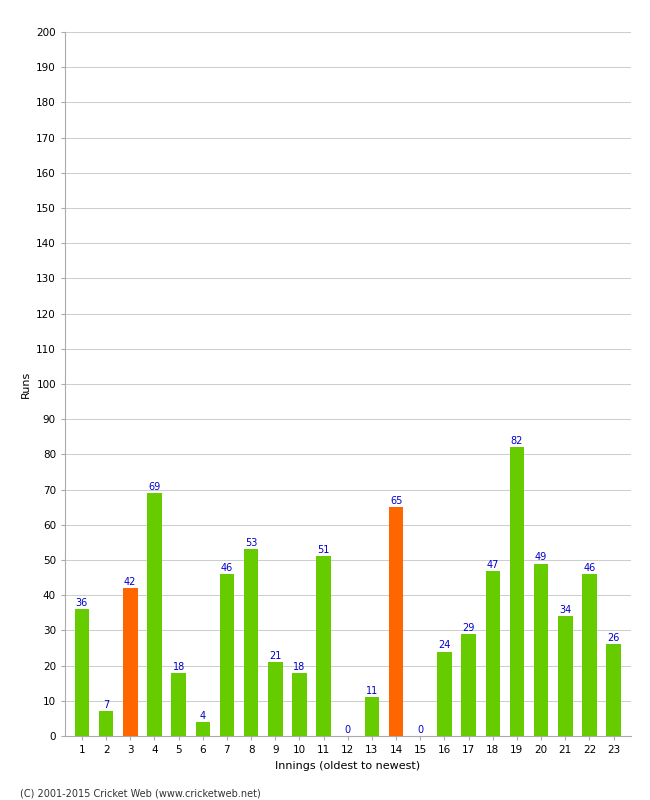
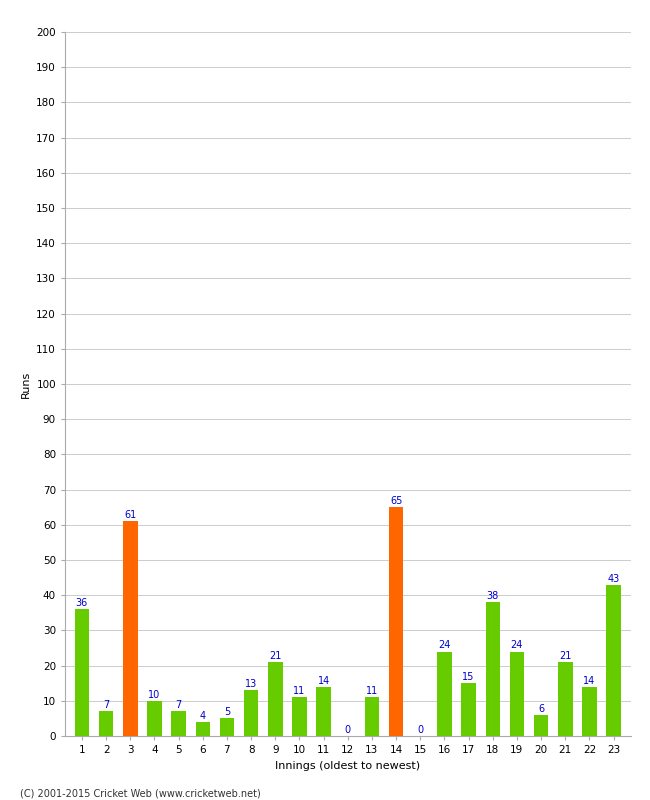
3: 42 -> 61
4: 69 -> 10
5: 18 -> 7
7: 46 -> 5
8: 53 -> 13
10: 18 -> 11
11: 51 -> 14
17: 29 -> 15
18: 47 -> 38
19: 82 -> 24
20: 49 -> 6
21: 34 -> 21
22: 46 -> 14
23: 26 -> 43
